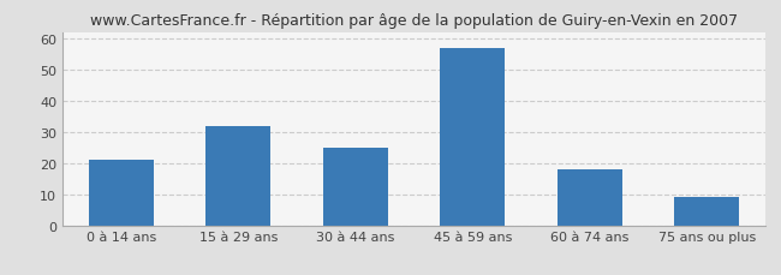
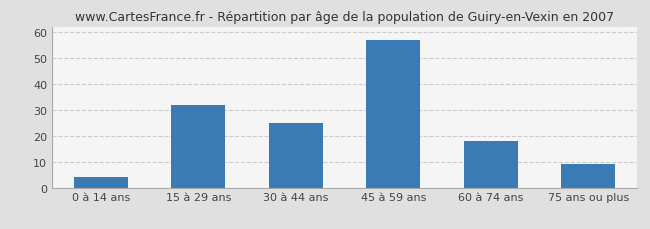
0 à 14 ans: 21 -> 4
